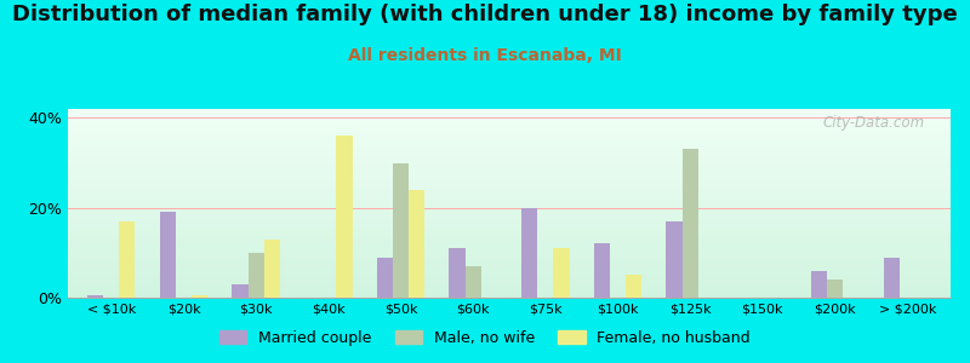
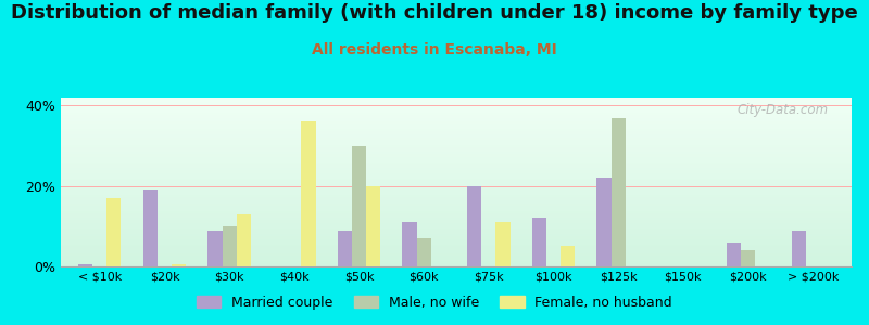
Married couple/$30k: 3.0% -> 9.0%
Female, no husband/$50k: 24.0% -> 20.0%
Married couple/$125k: 17.0% -> 22.0%
Male, no wife/$125k: 33% -> 37%
